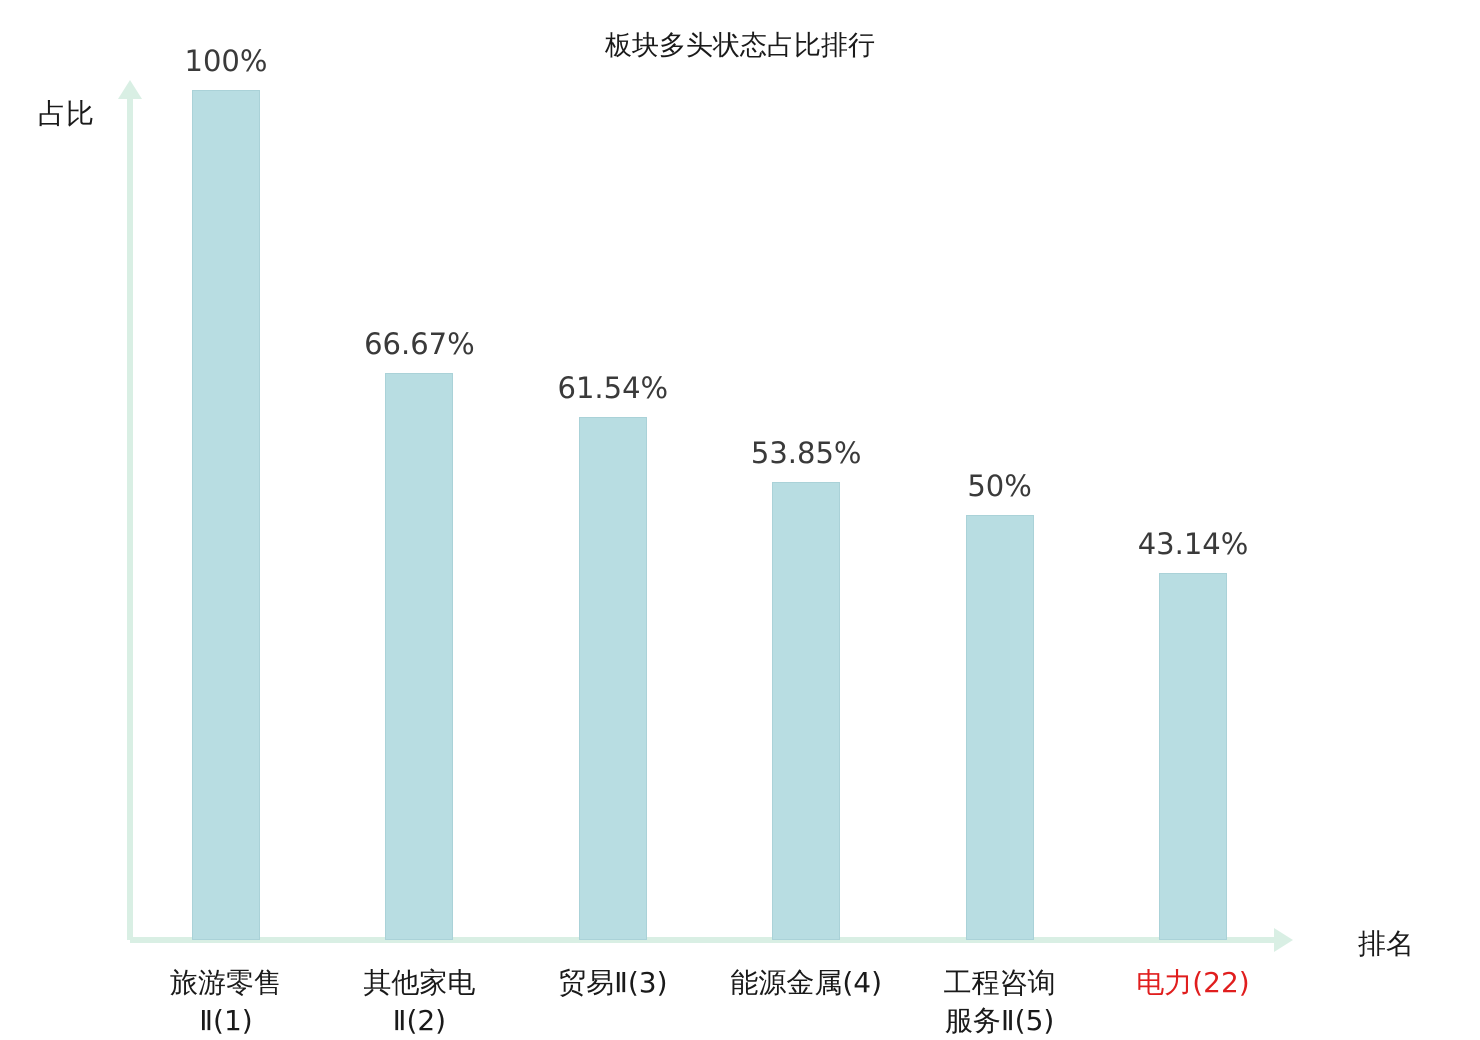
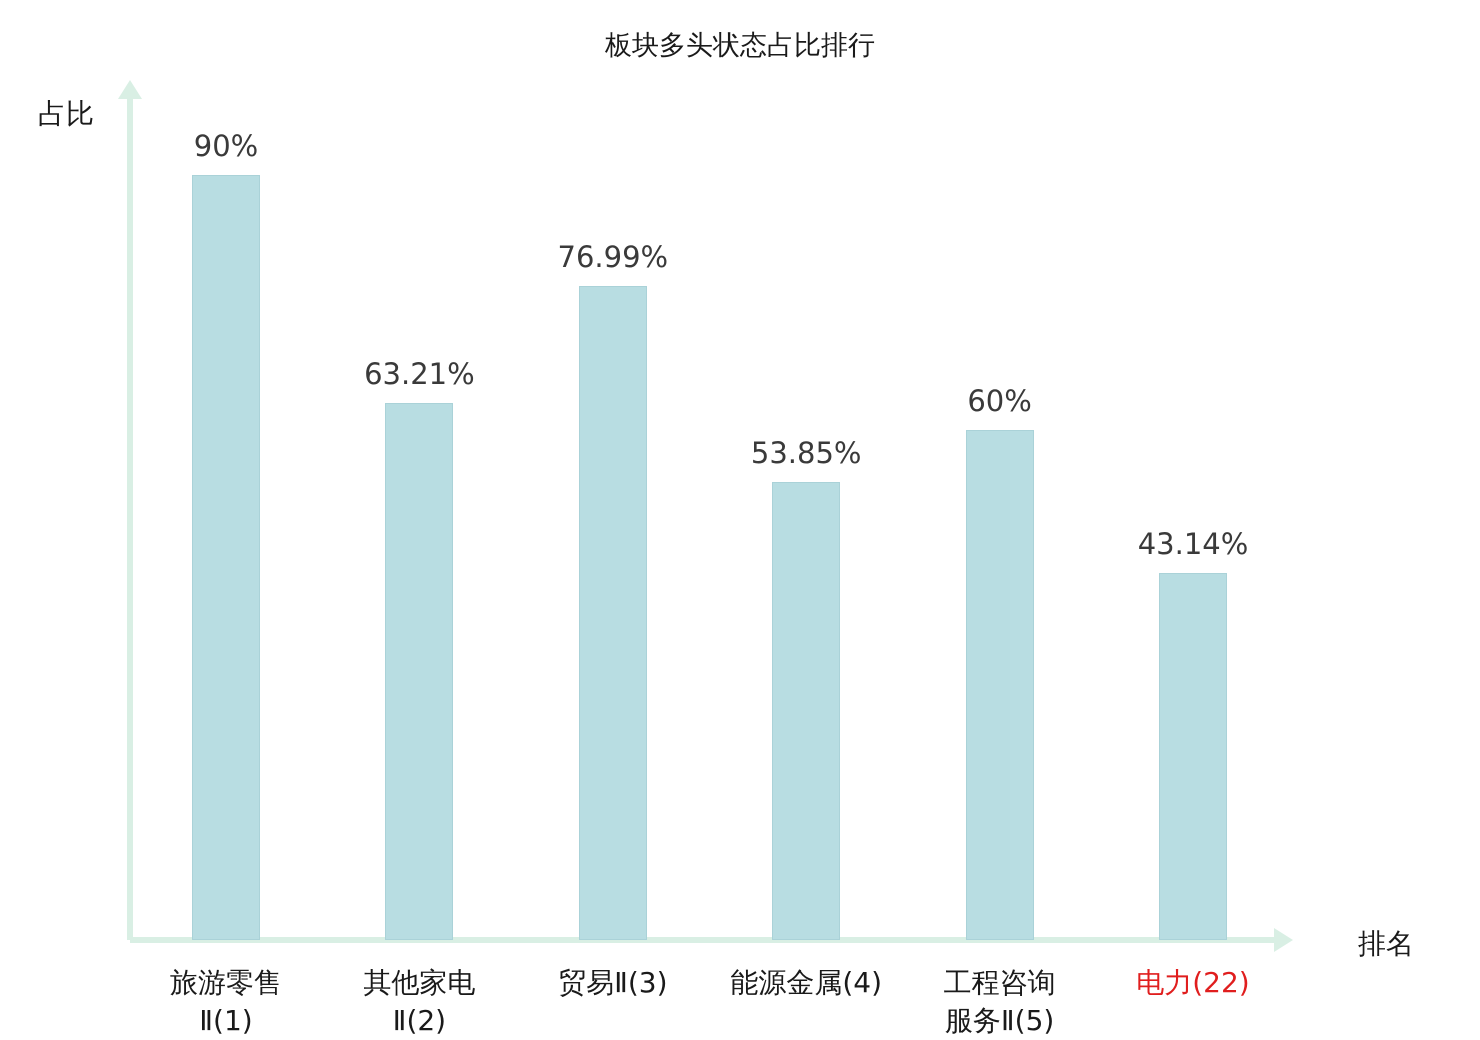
旅游零售 Ⅱ(1): 100% -> 90%
其他家电 Ⅱ(2): 66.67% -> 63.21%
贸易Ⅱ(3): 61.54% -> 76.99%
工程咨询 服务Ⅱ(5): 50% -> 60%
